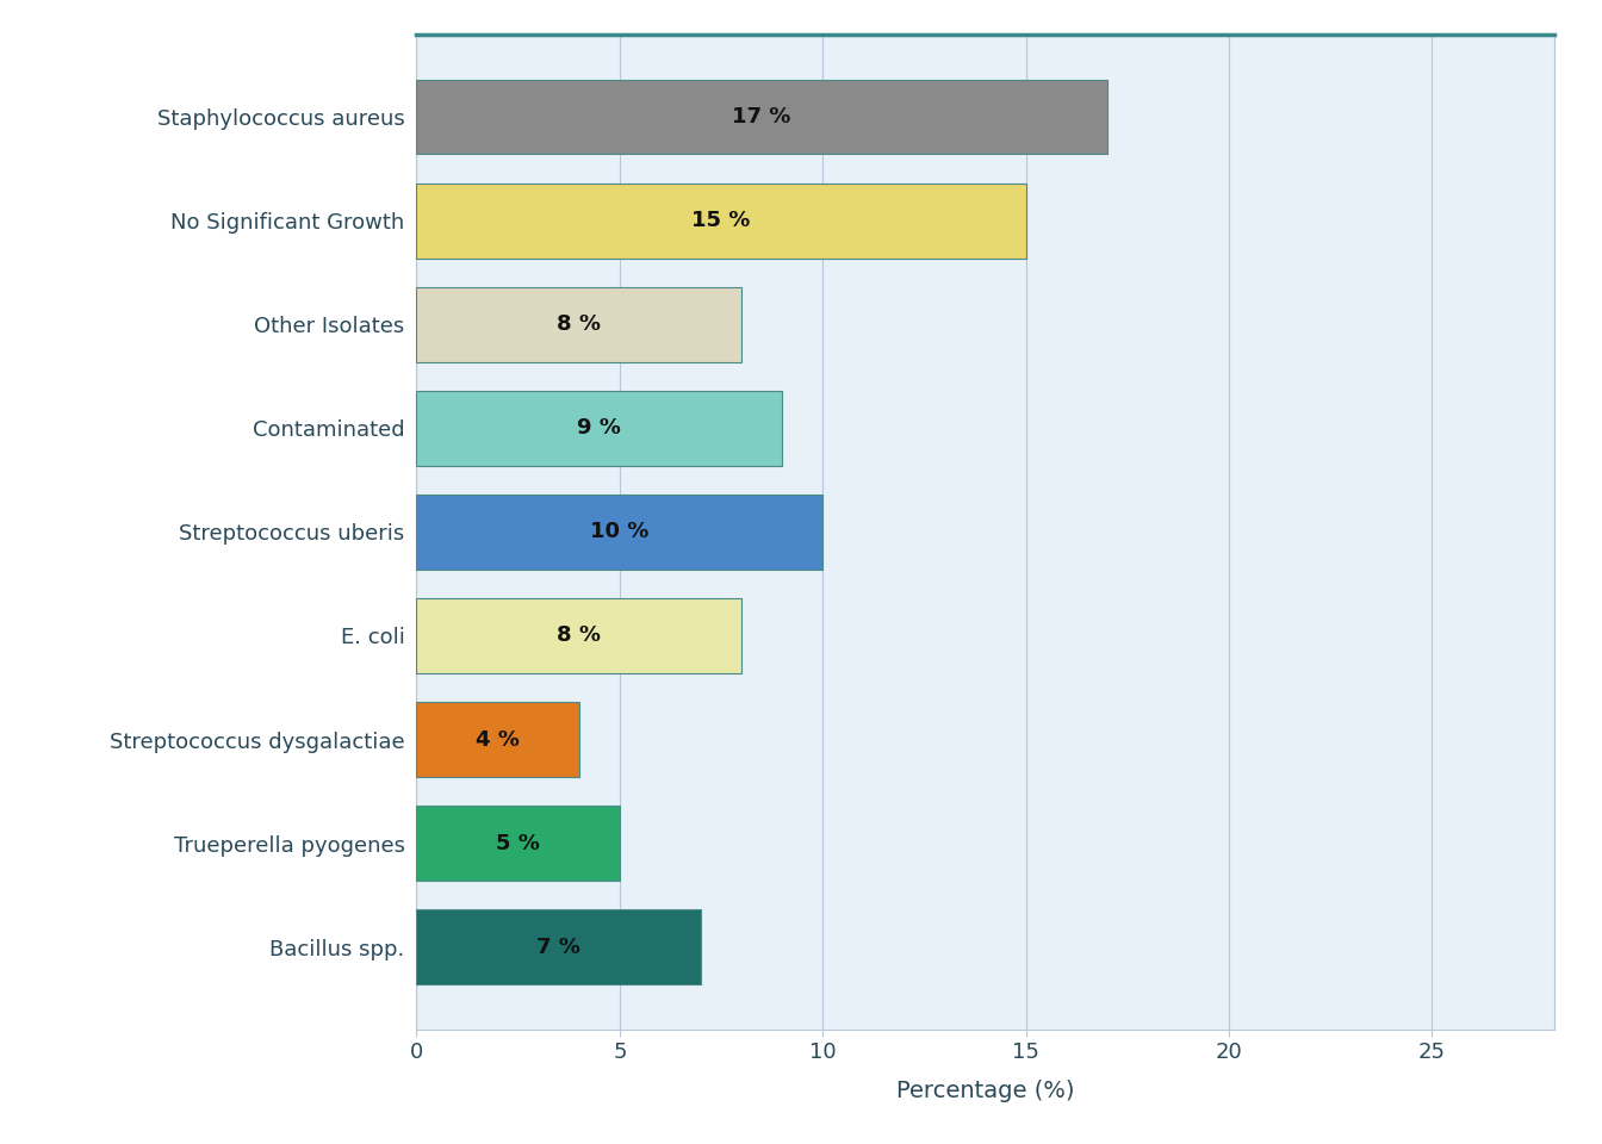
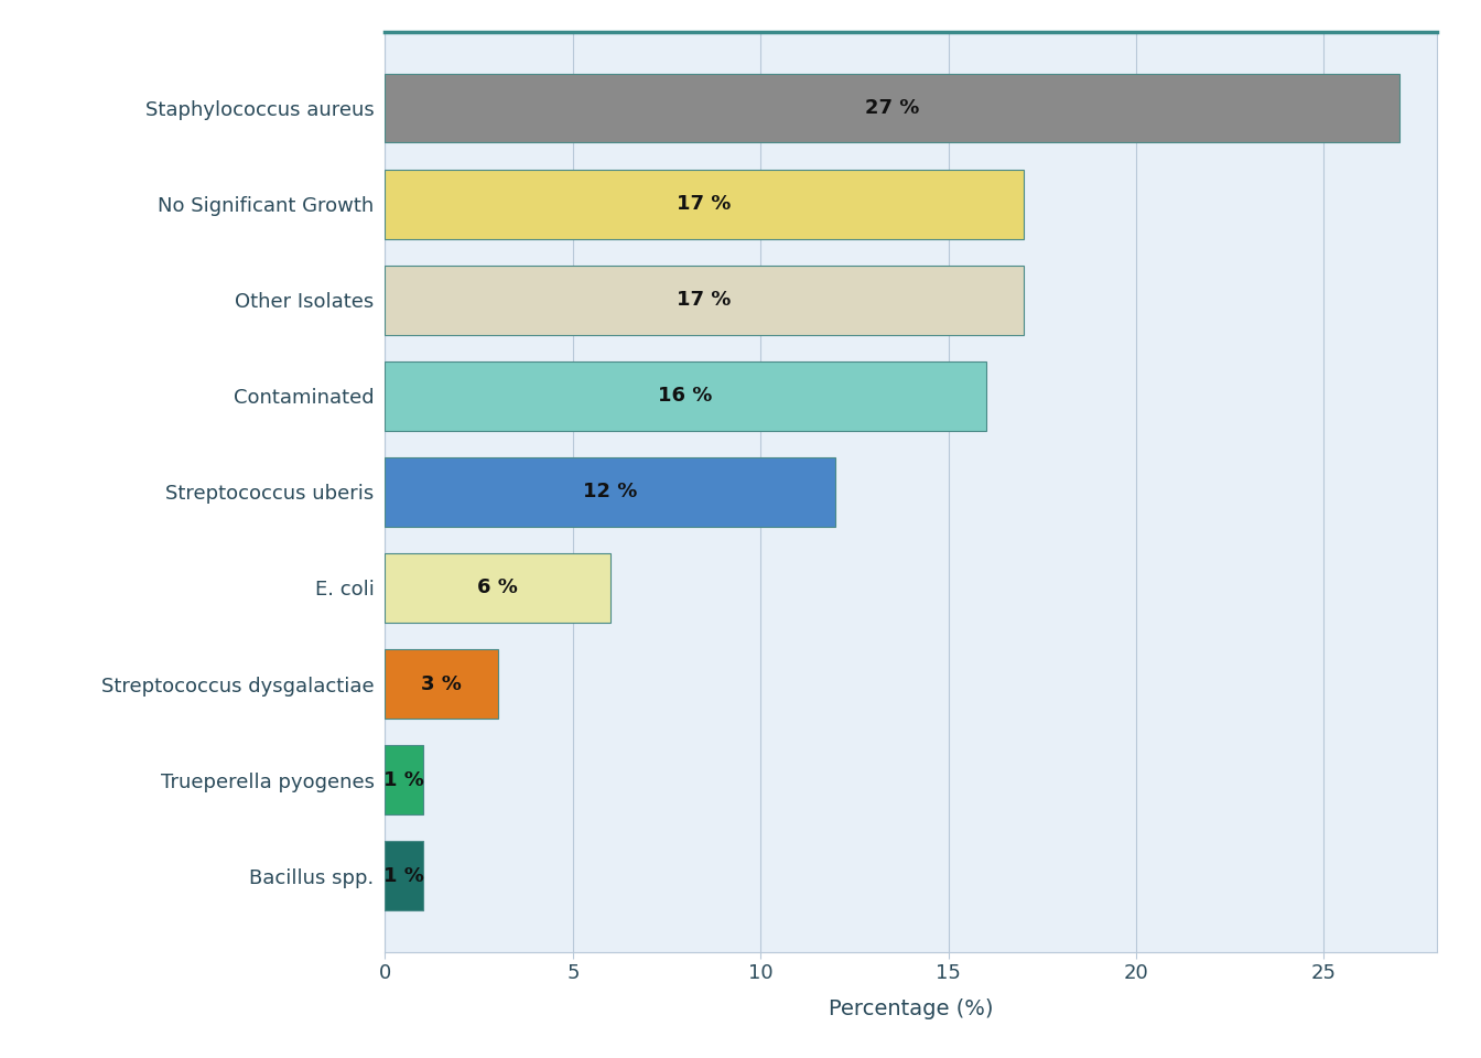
Staphylococcus aureus: 17 -> 27
No Significant Growth: 15 -> 17
Other Isolates: 8 -> 17
Contaminated: 9 -> 16
Streptococcus uberis: 10 -> 12
E. coli: 8 -> 6
Streptococcus dysgalactiae: 4 -> 3
Trueperella pyogenes: 5 -> 1
Bacillus spp.: 7 -> 1
